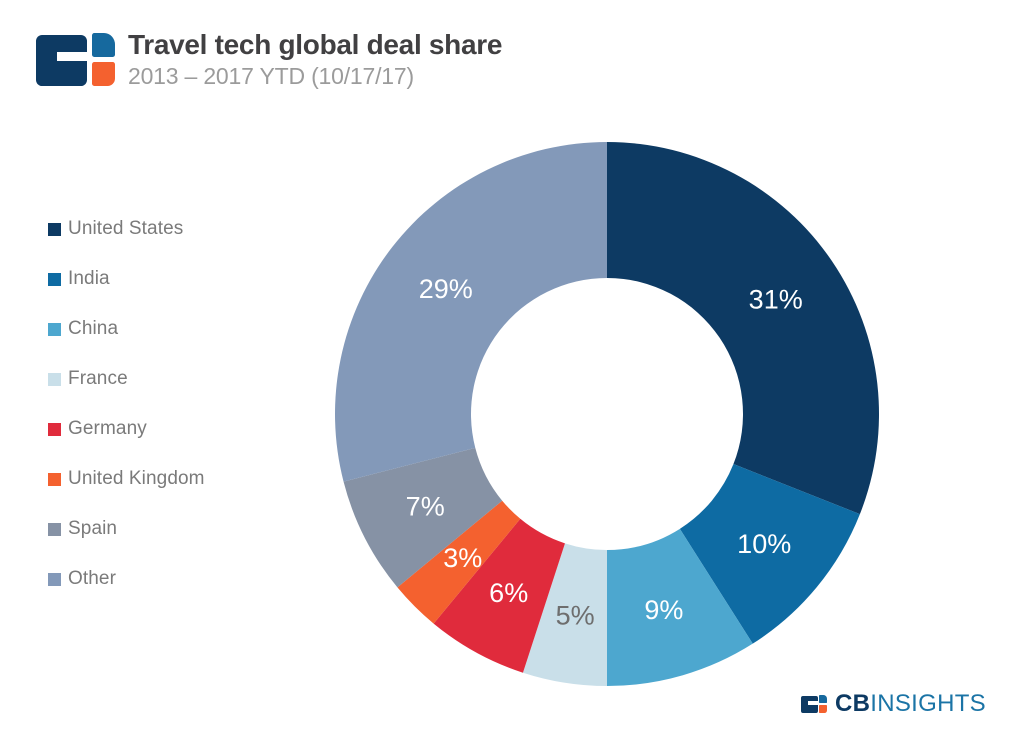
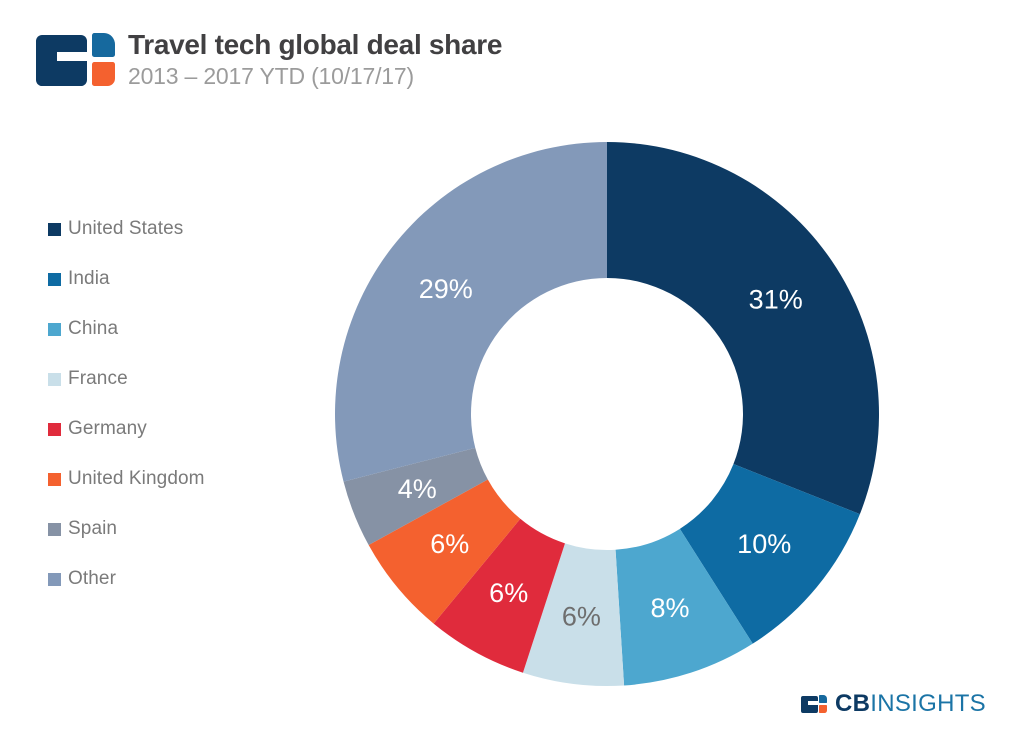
China: 9% -> 8%
France: 5% -> 6%
United Kingdom: 3% -> 6%
Spain: 7% -> 4%
